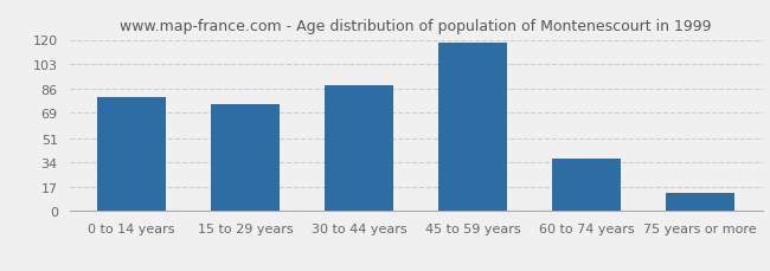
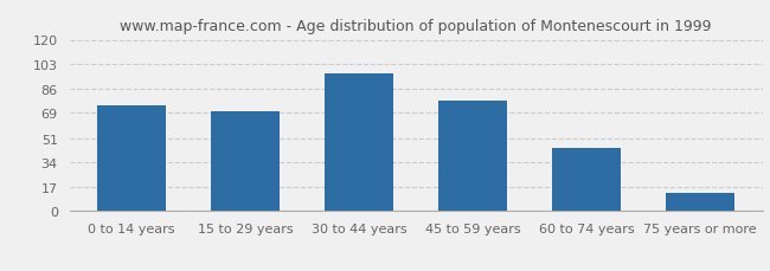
0 to 14 years: 80 -> 74
15 to 29 years: 75 -> 70
30 to 44 years: 88 -> 96
45 to 59 years: 118 -> 77
60 to 74 years: 37 -> 44
